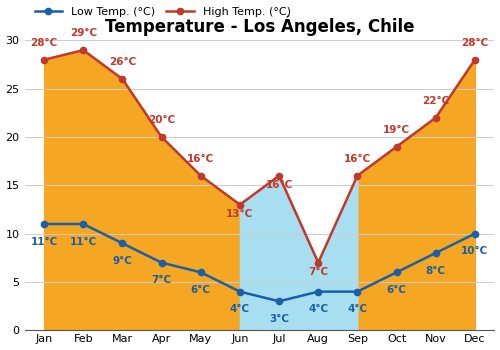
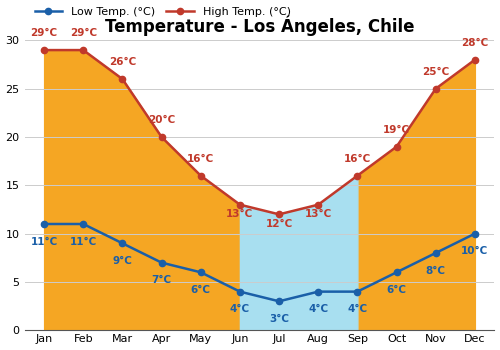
High Temp. (°C)/Jan: 28°C -> 29°C
High Temp. (°C)/Jul: 16°C -> 12°C
High Temp. (°C)/Aug: 7°C -> 13°C
High Temp. (°C)/Nov: 22°C -> 25°C
